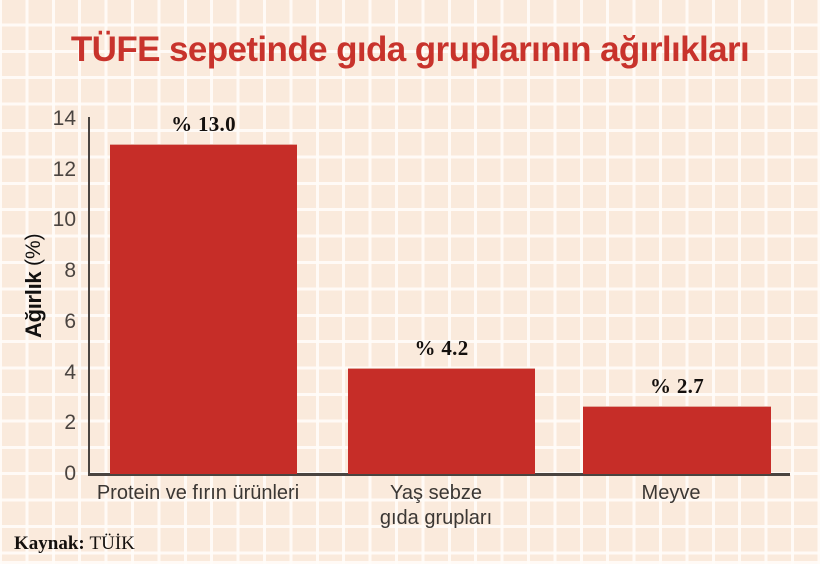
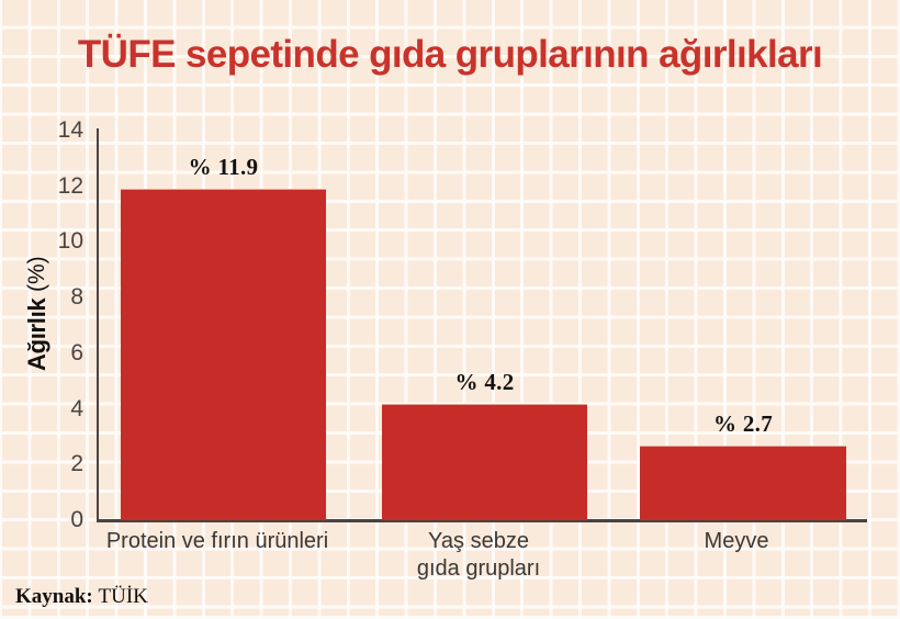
Protein ve fırın ürünleri: 13.0 -> 11.9
